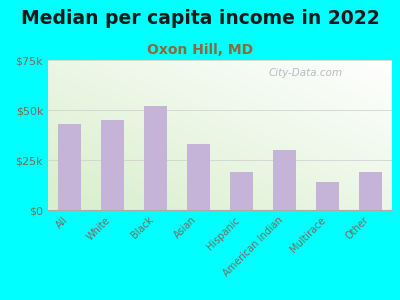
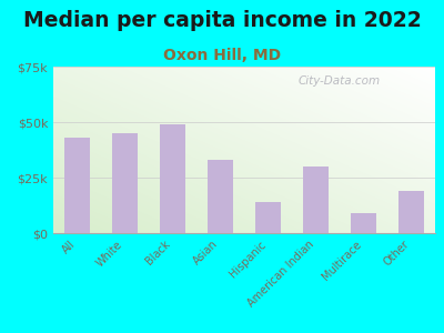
Black: $52k -> $49k
Hispanic: $19k -> $14k
Multirace: $14k -> $9k
